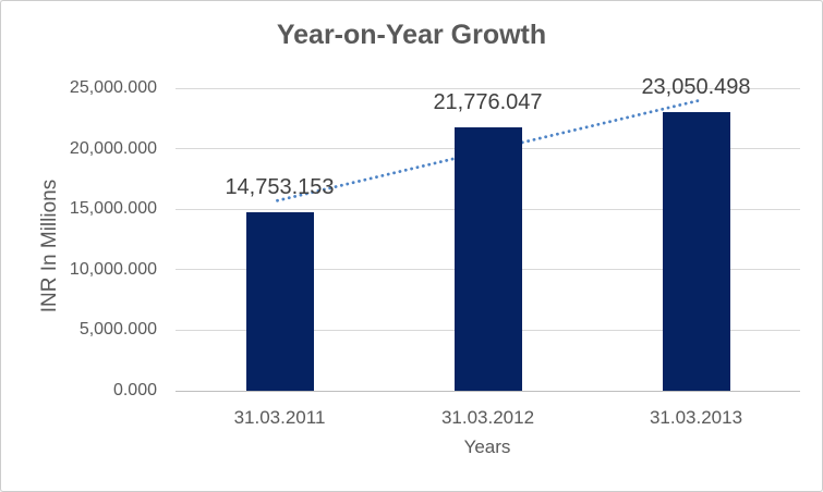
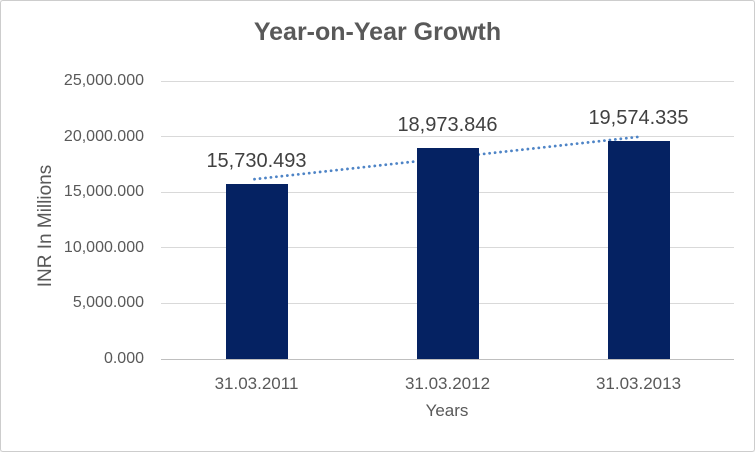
31.03.2011: 14,753.153 -> 15,730.493
31.03.2012: 21,776.047 -> 18,973.846
31.03.2013: 23,050.498 -> 19,574.335
